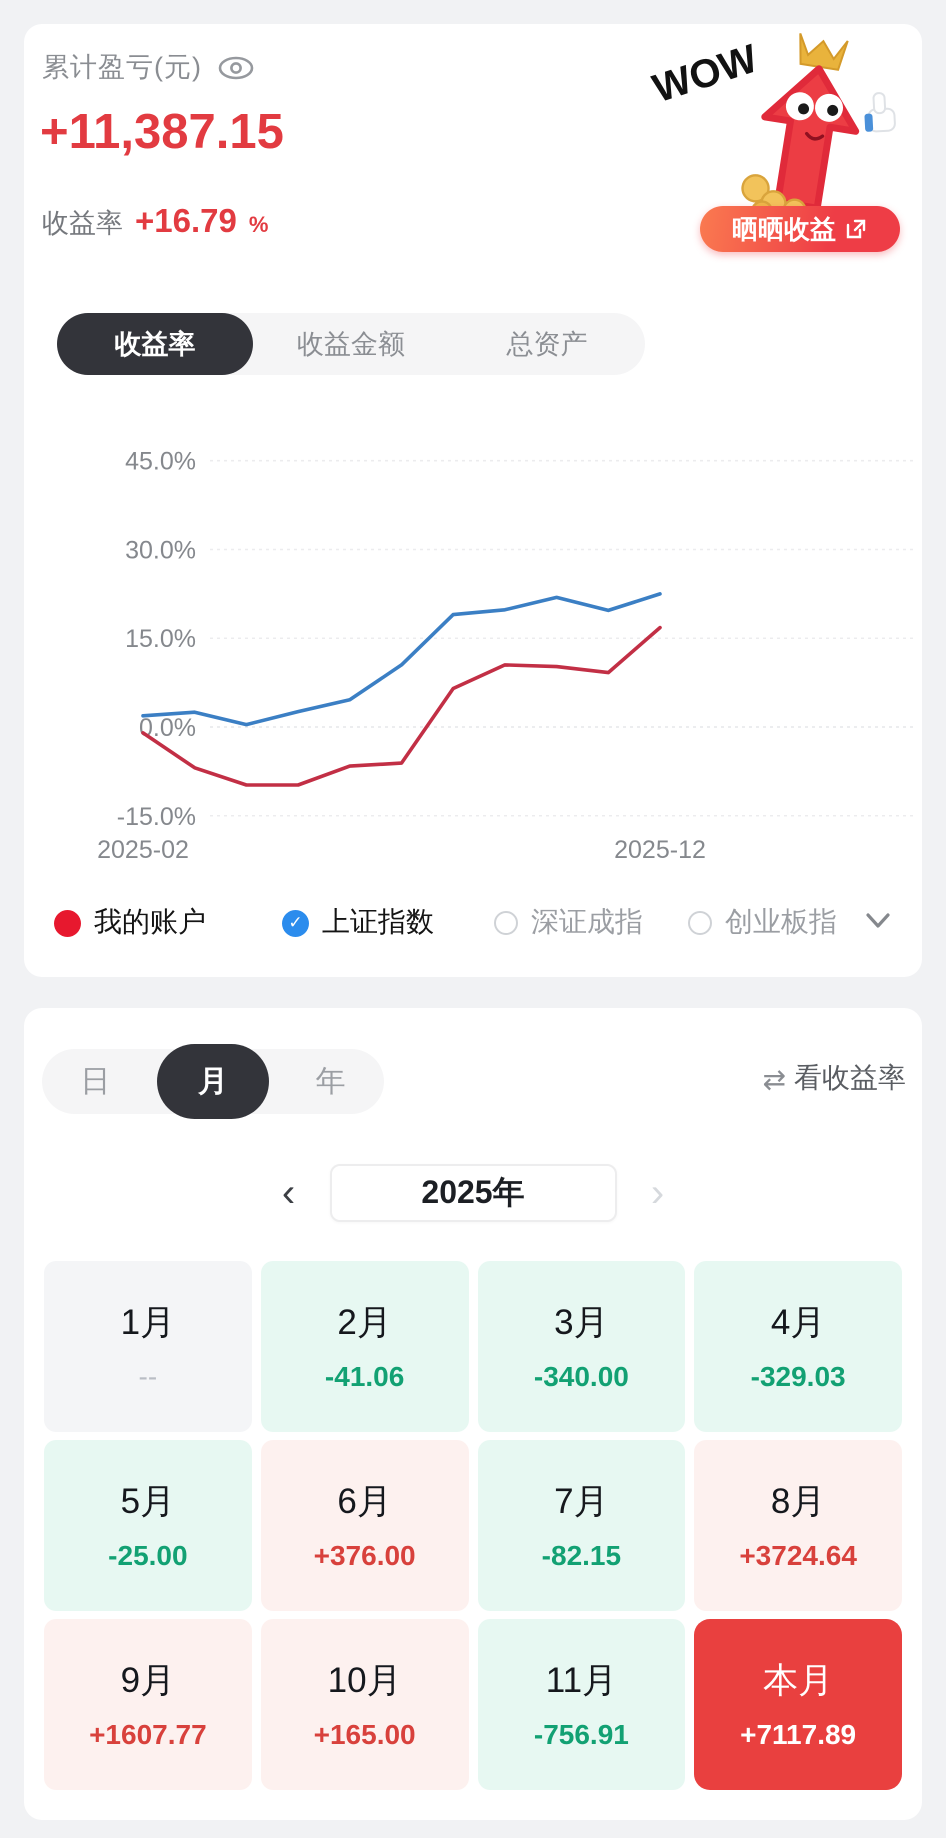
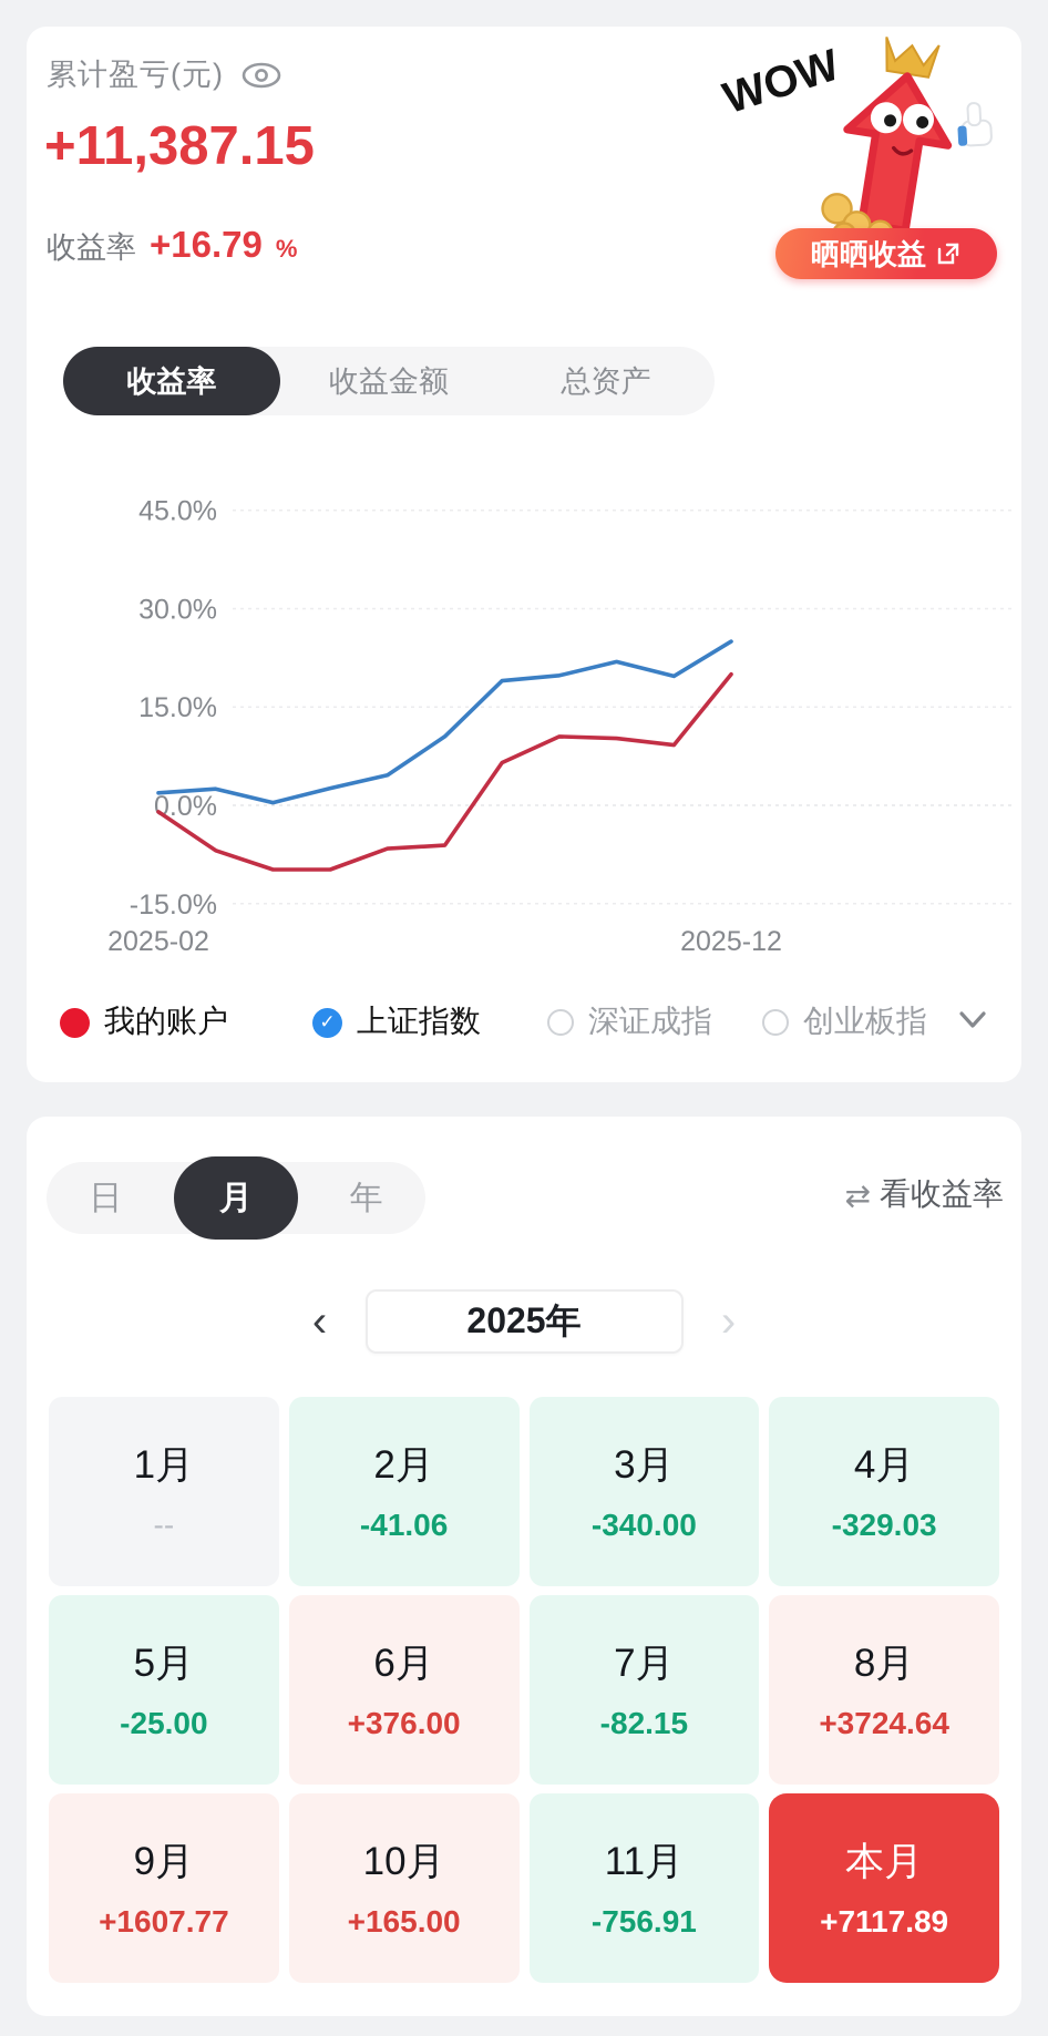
我的账户/2025-12: 17% -> 20%
上证指数/2025-12: 22% -> 25%
